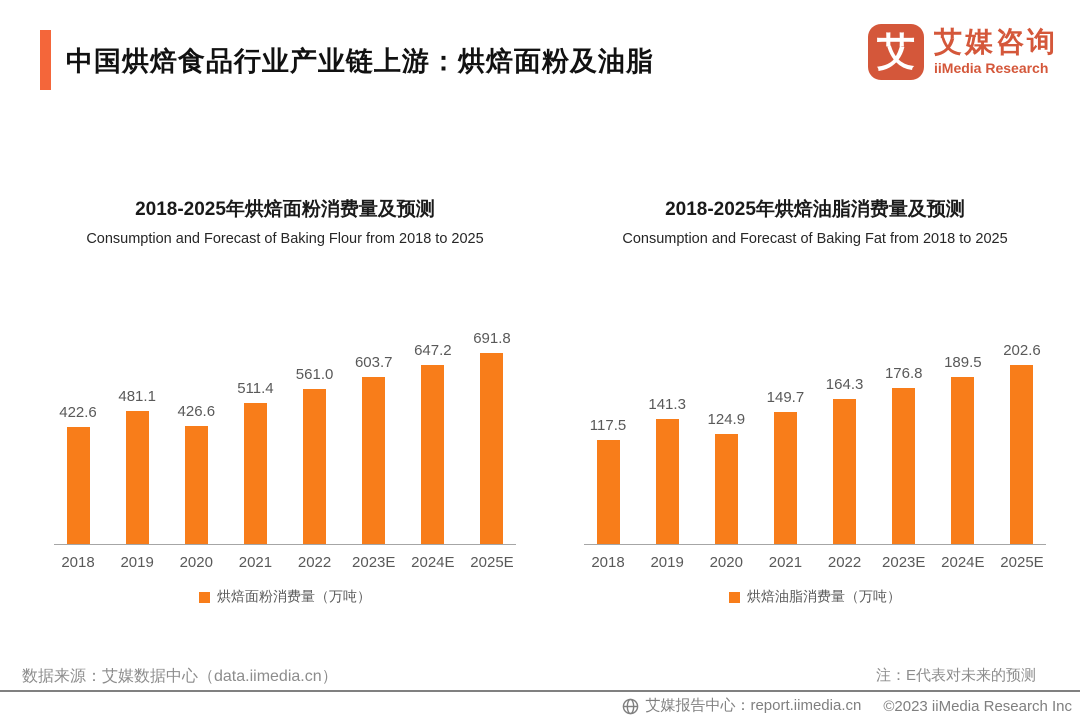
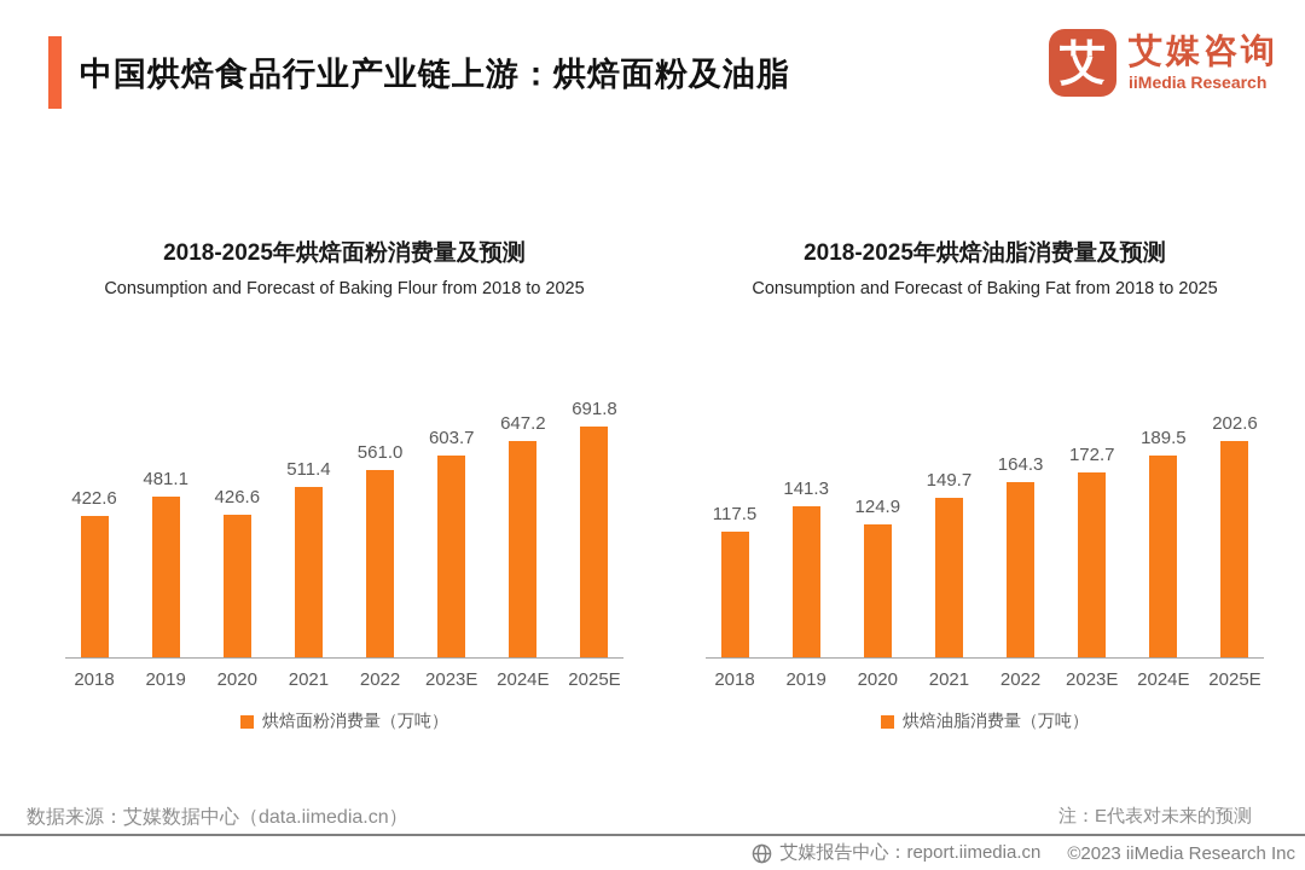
2018-2025年烘焙油脂消费量及预测/2023E: 176.8 -> 172.7
